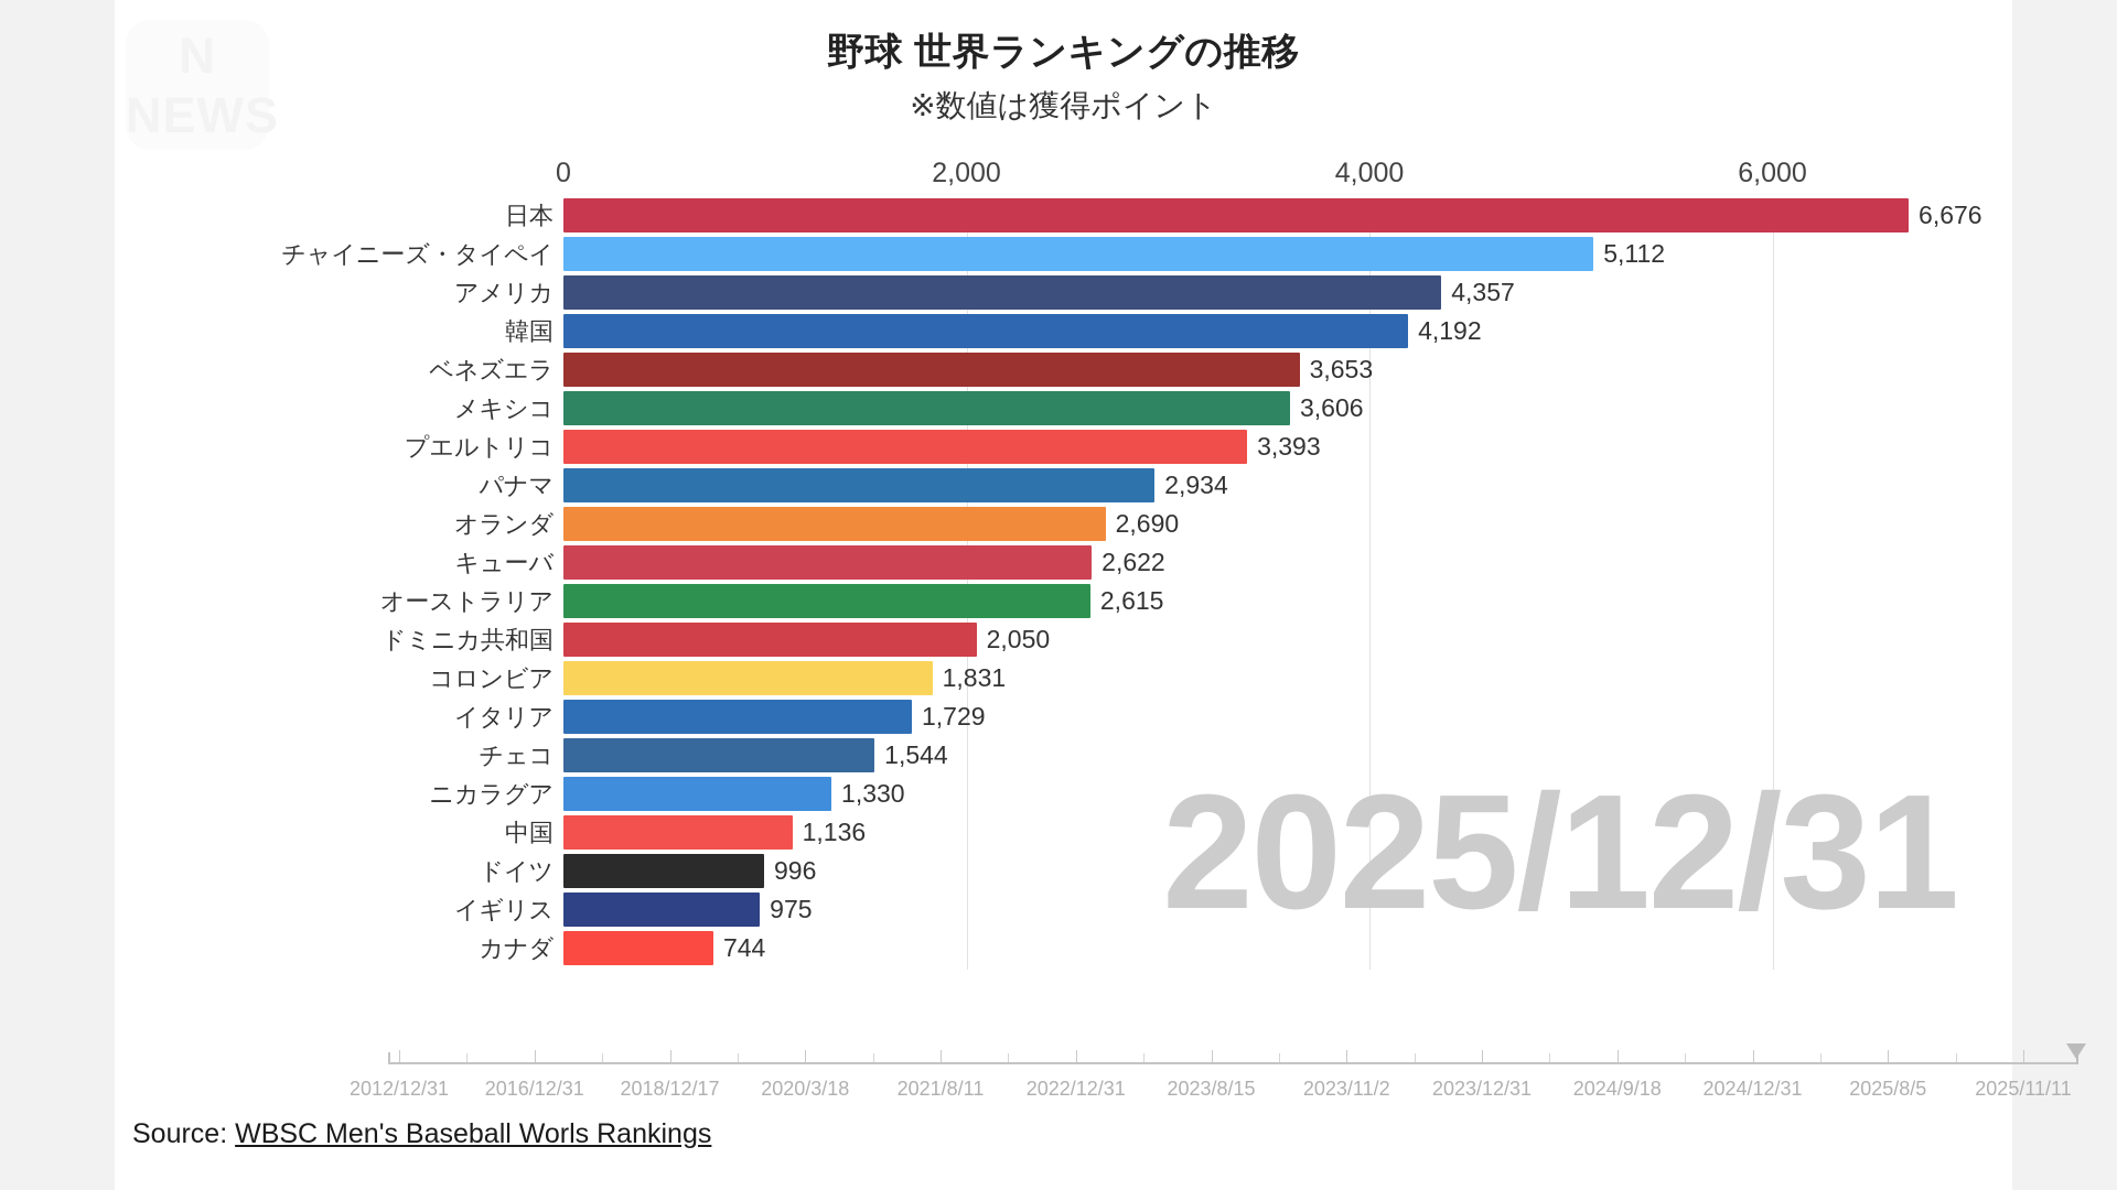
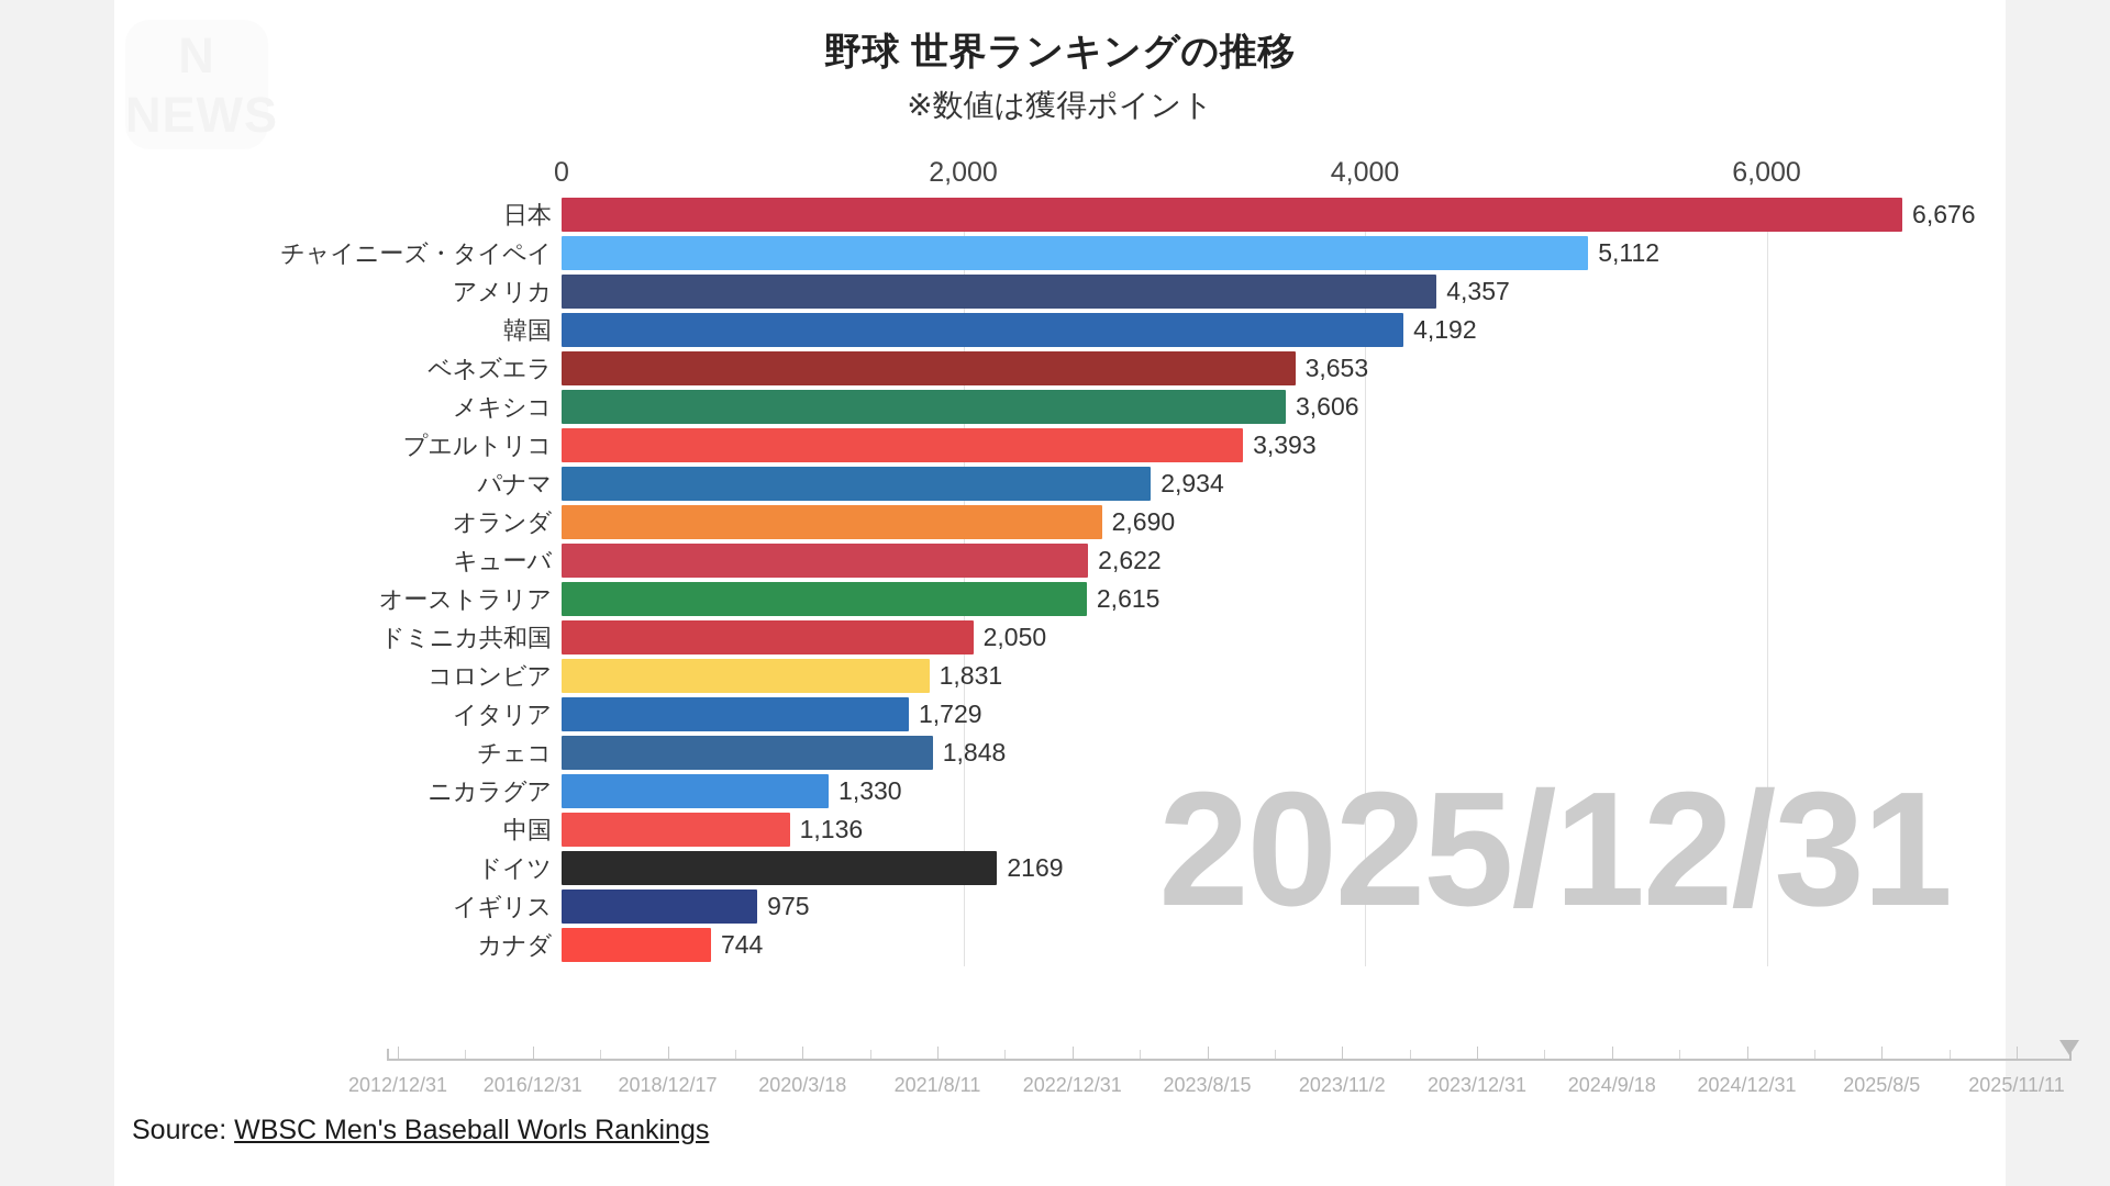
チェコ: 1,544 -> 1,848
ドイツ: 996 -> 2169
